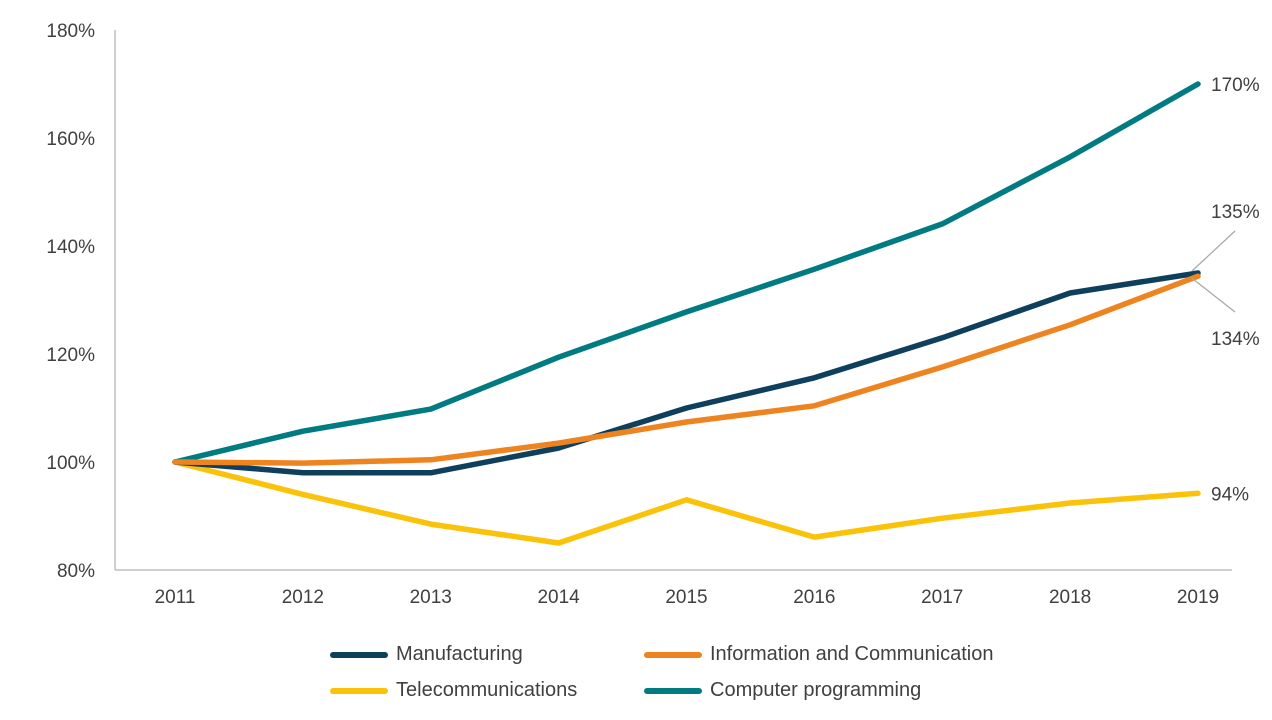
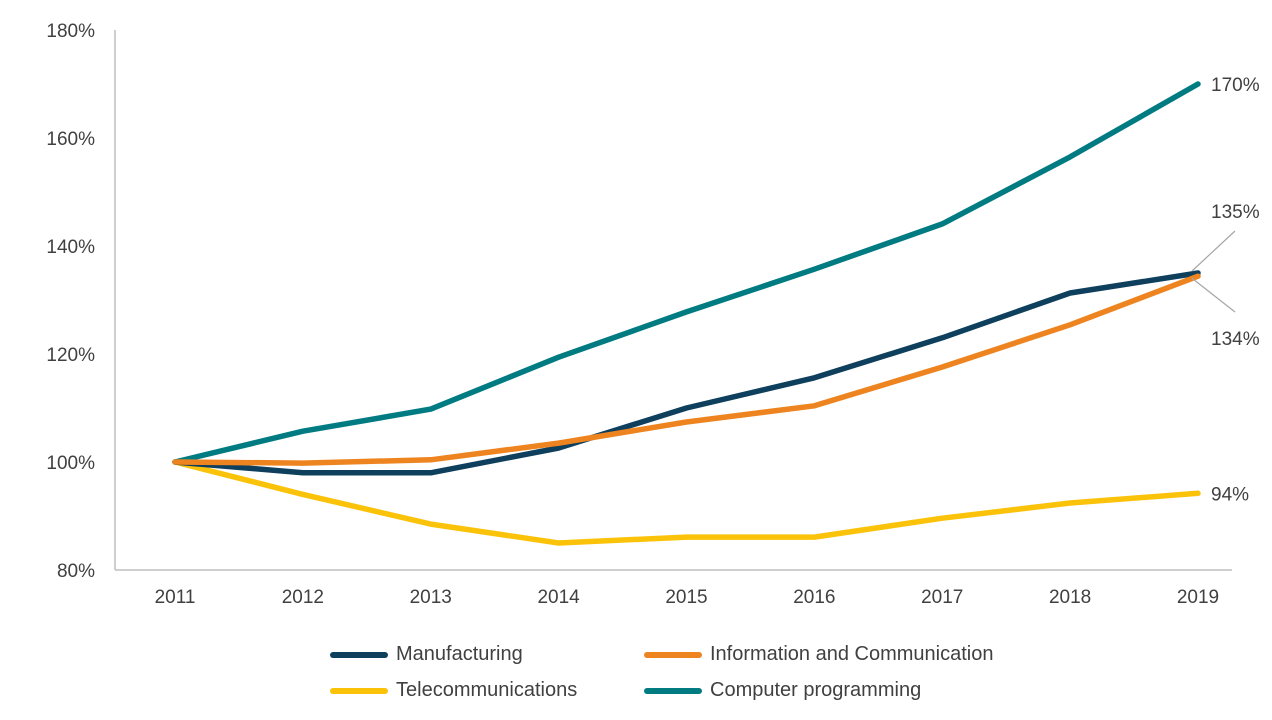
Telecommunications/2015: 93% -> 86%
